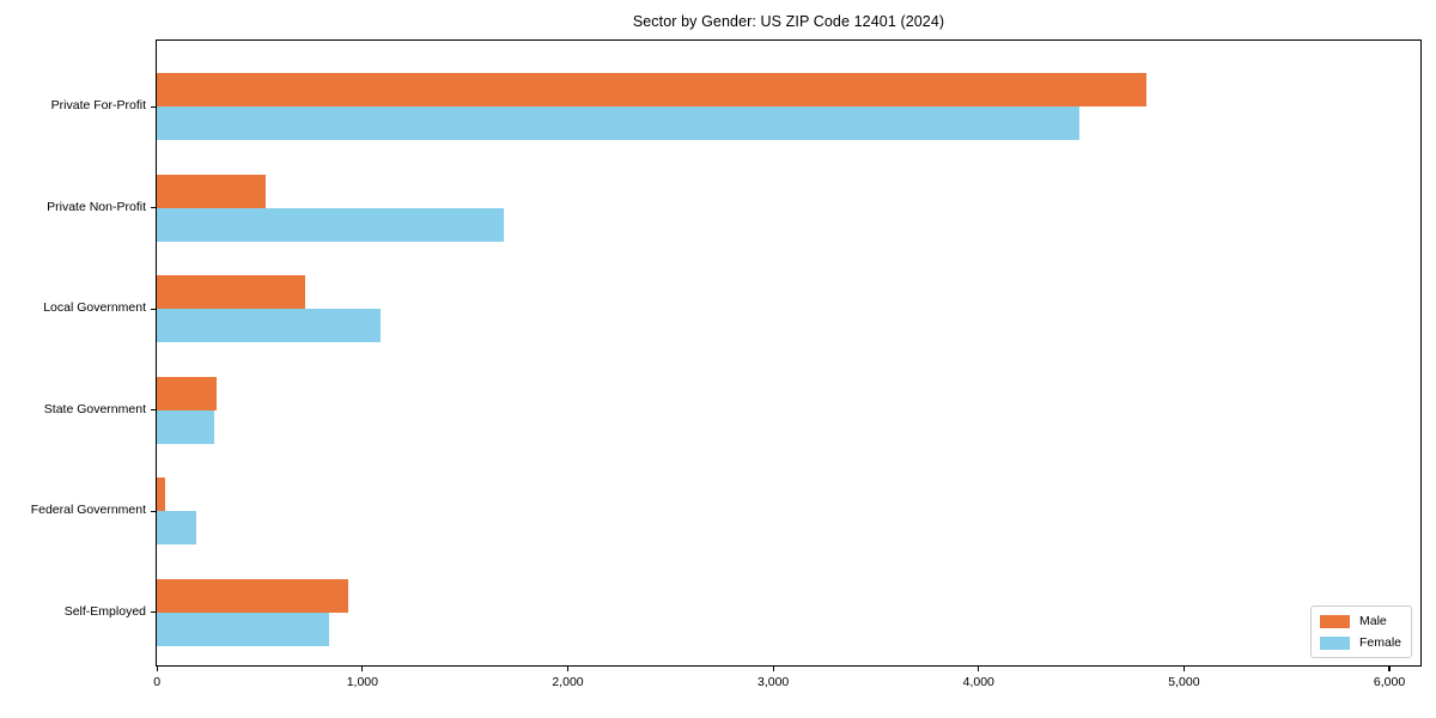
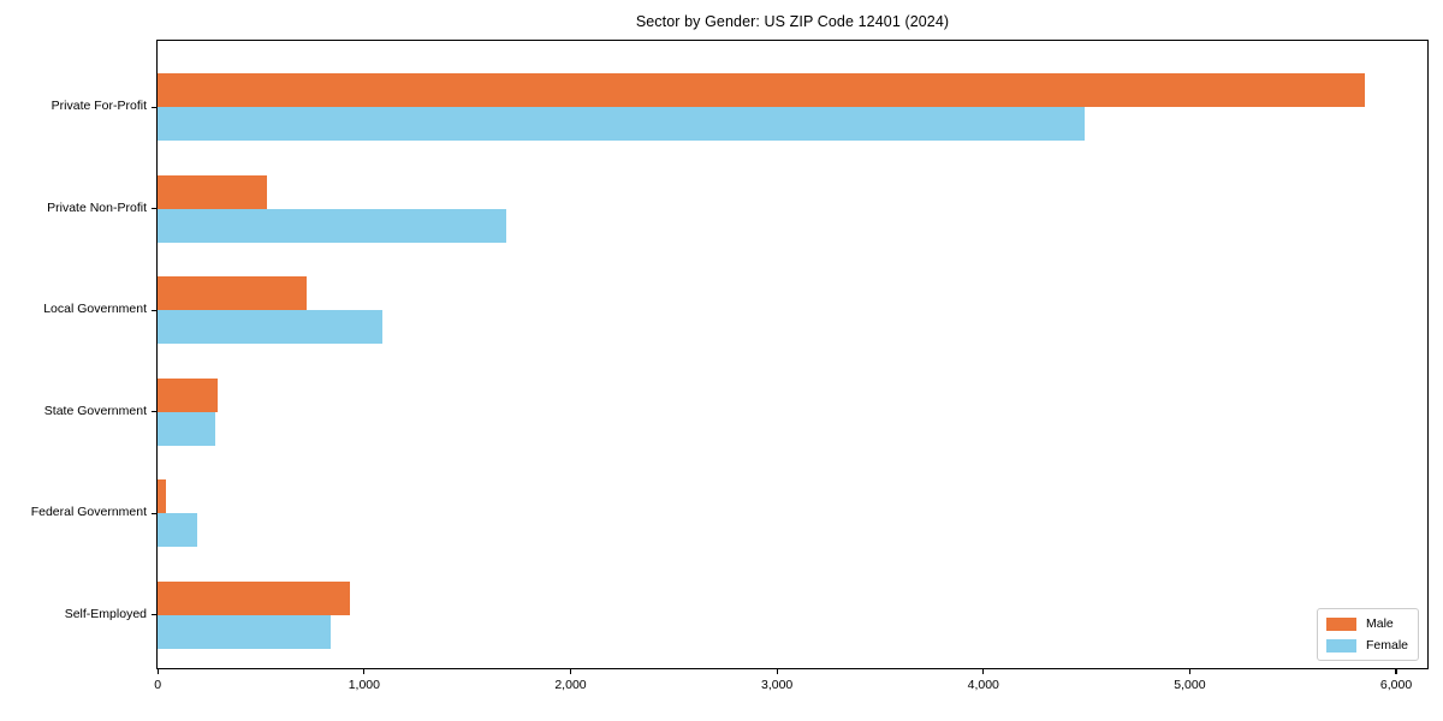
Male/Private For-Profit: 4820 -> 5850
